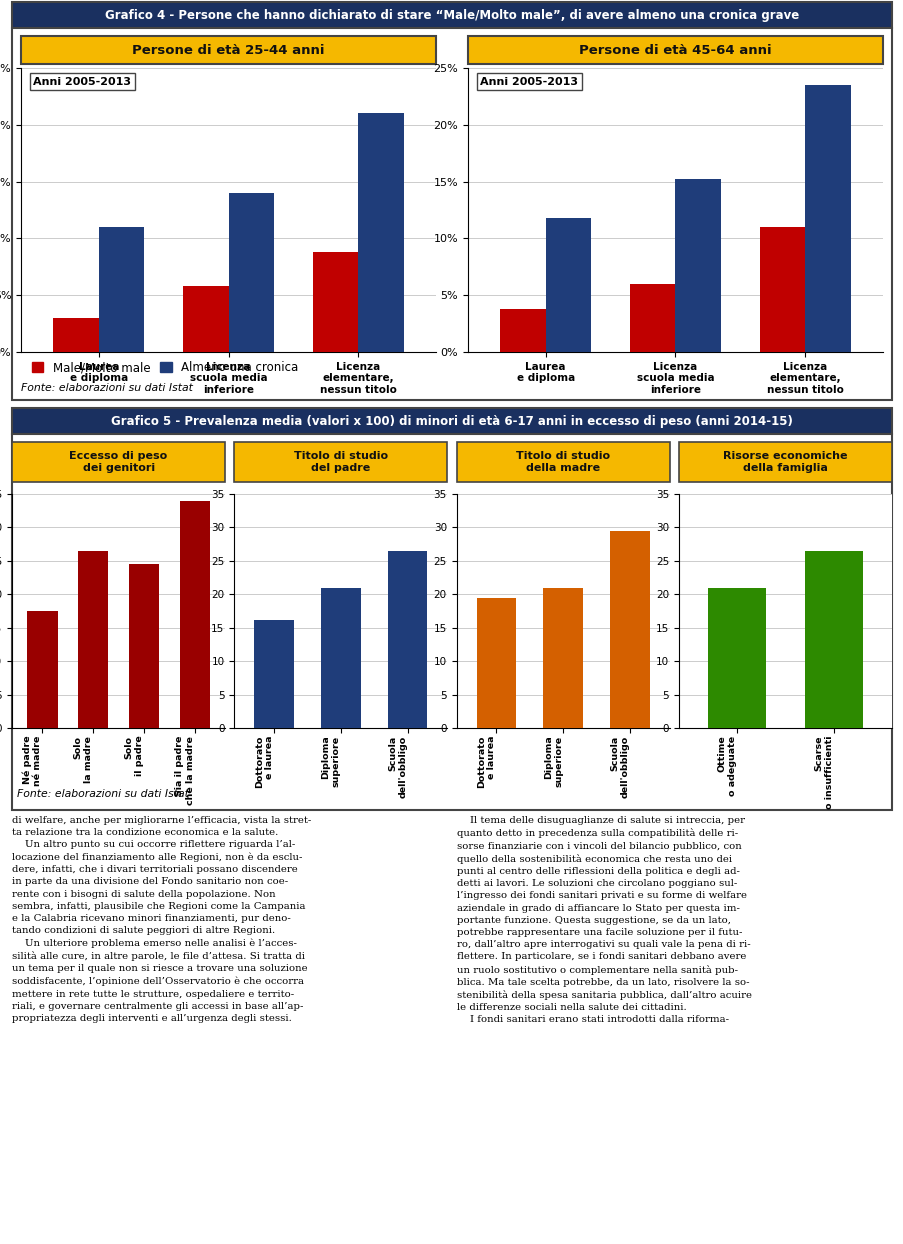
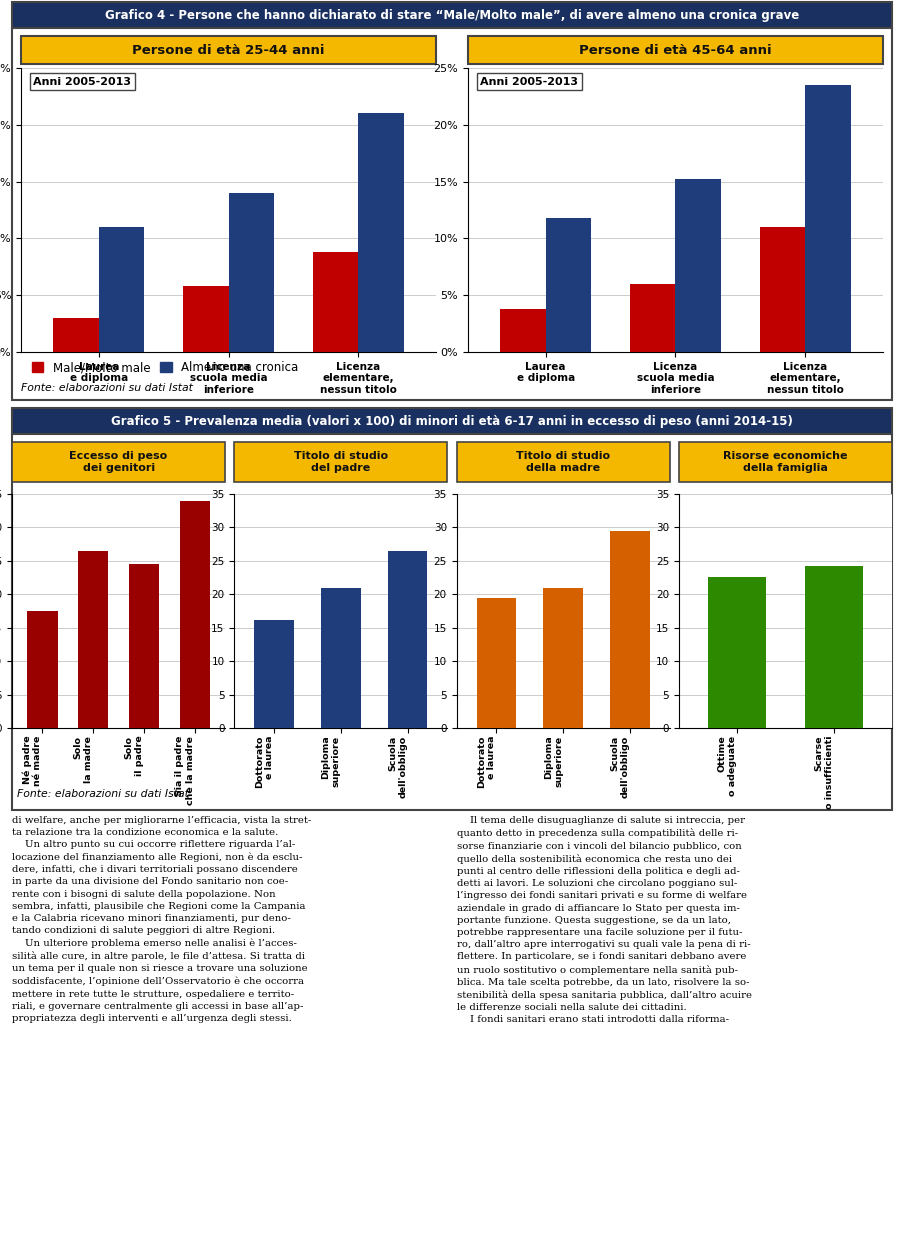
Ottime o adeguate: 21.0 -> 22.6
Scarse o insufficienti: 26.5 -> 24.2
